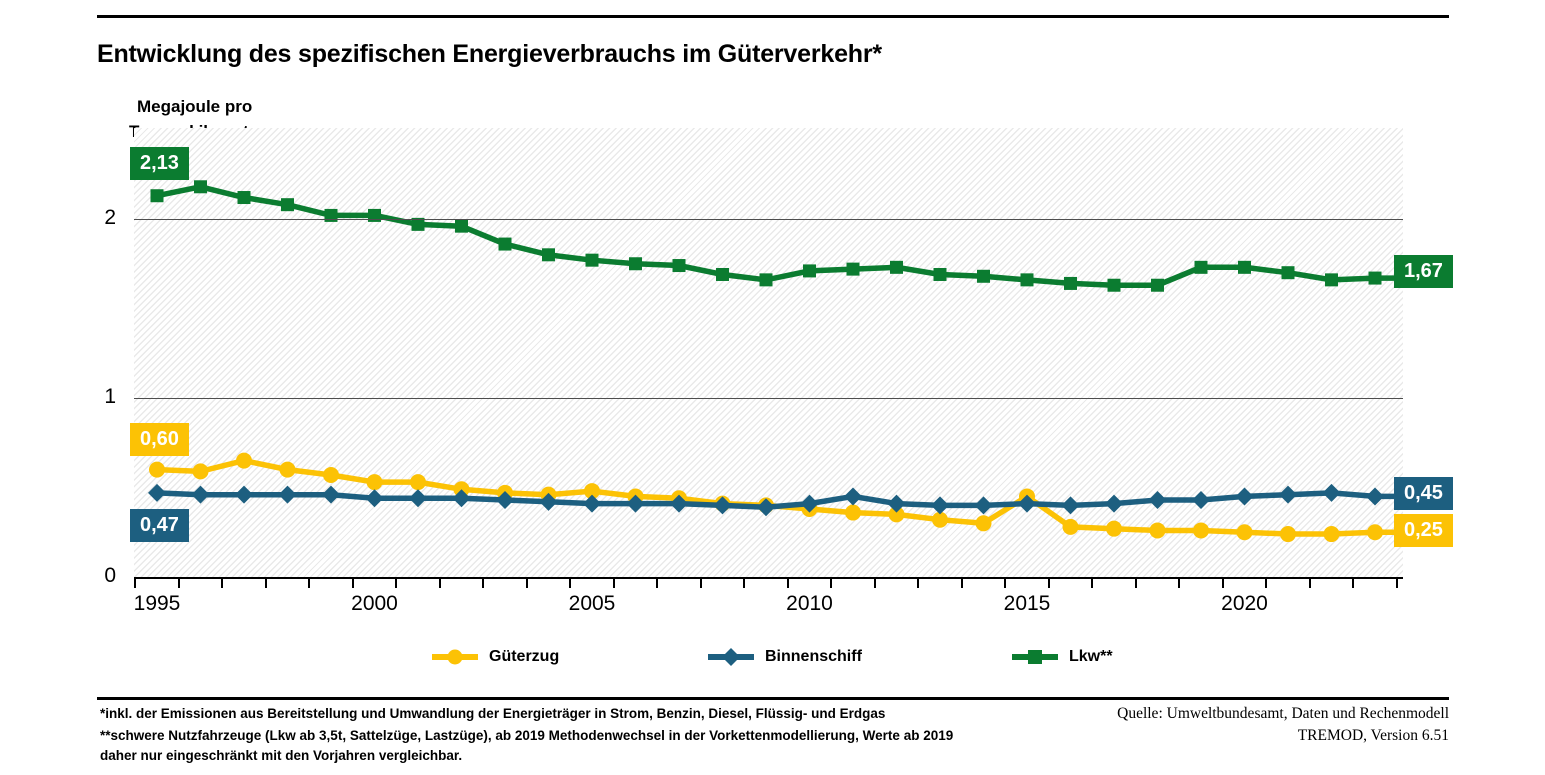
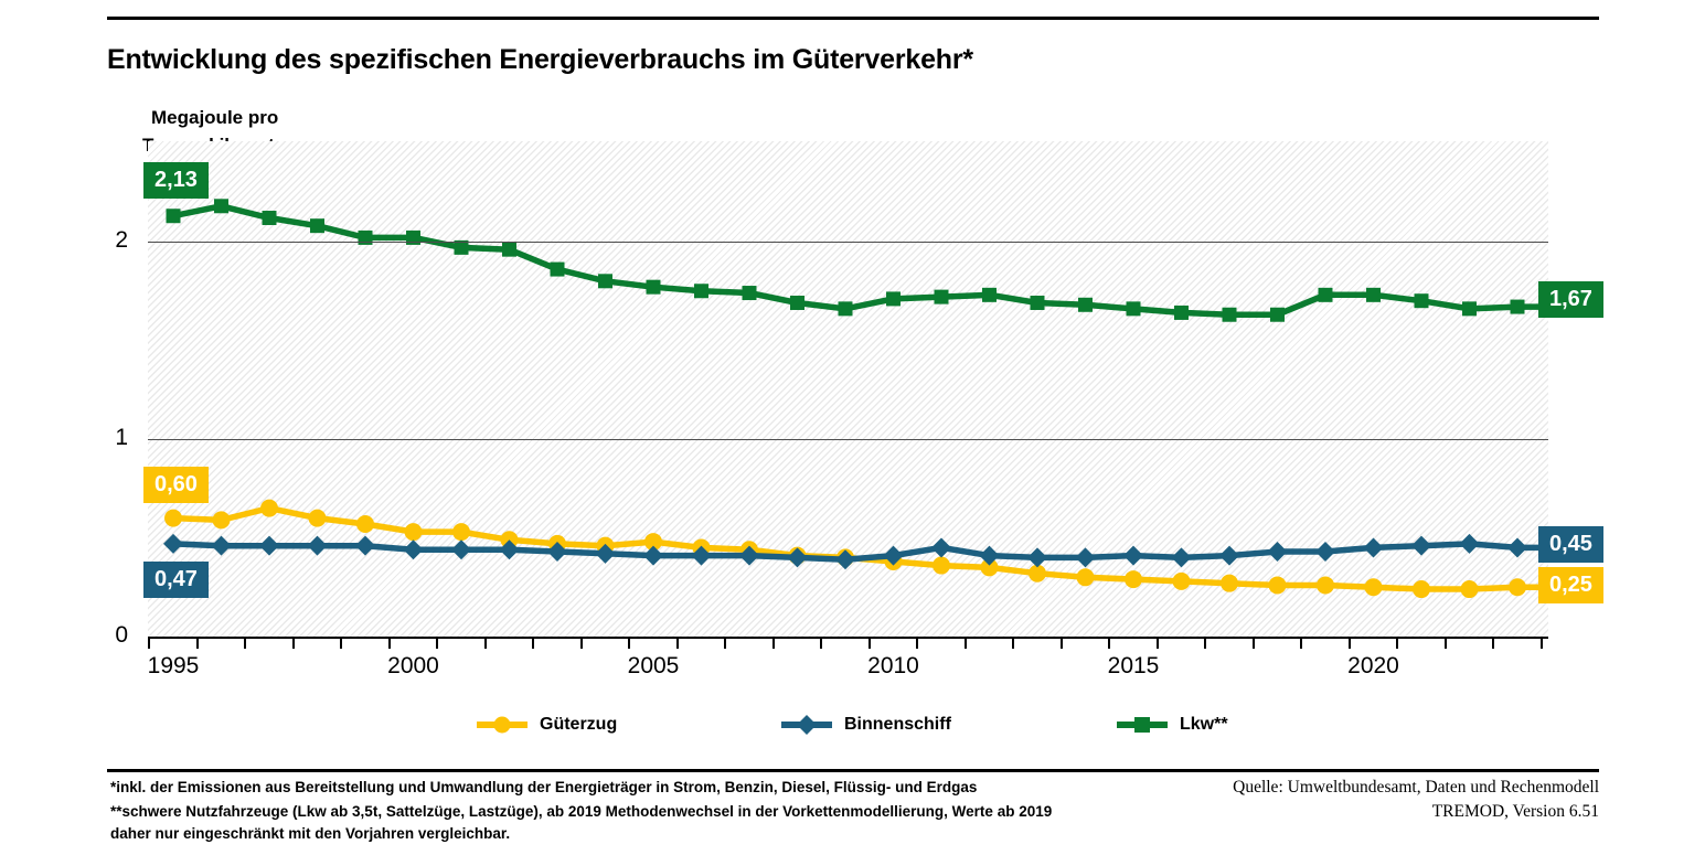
Güterzug/2015: 0.45 -> 0.29
